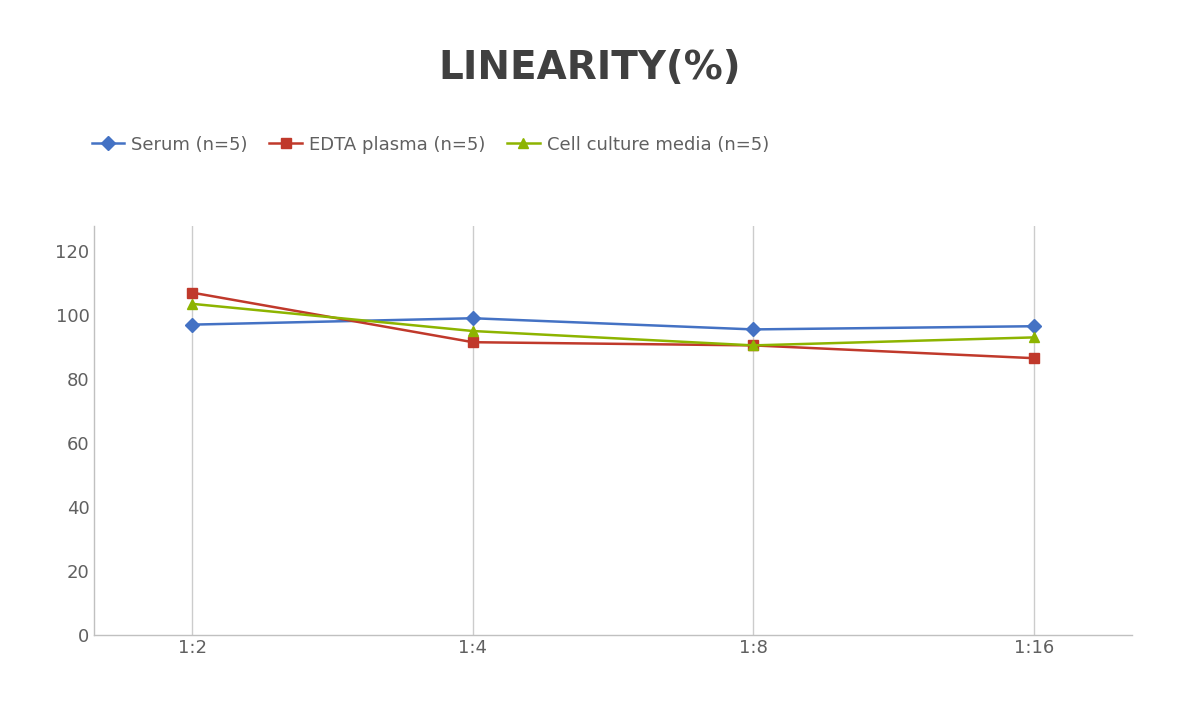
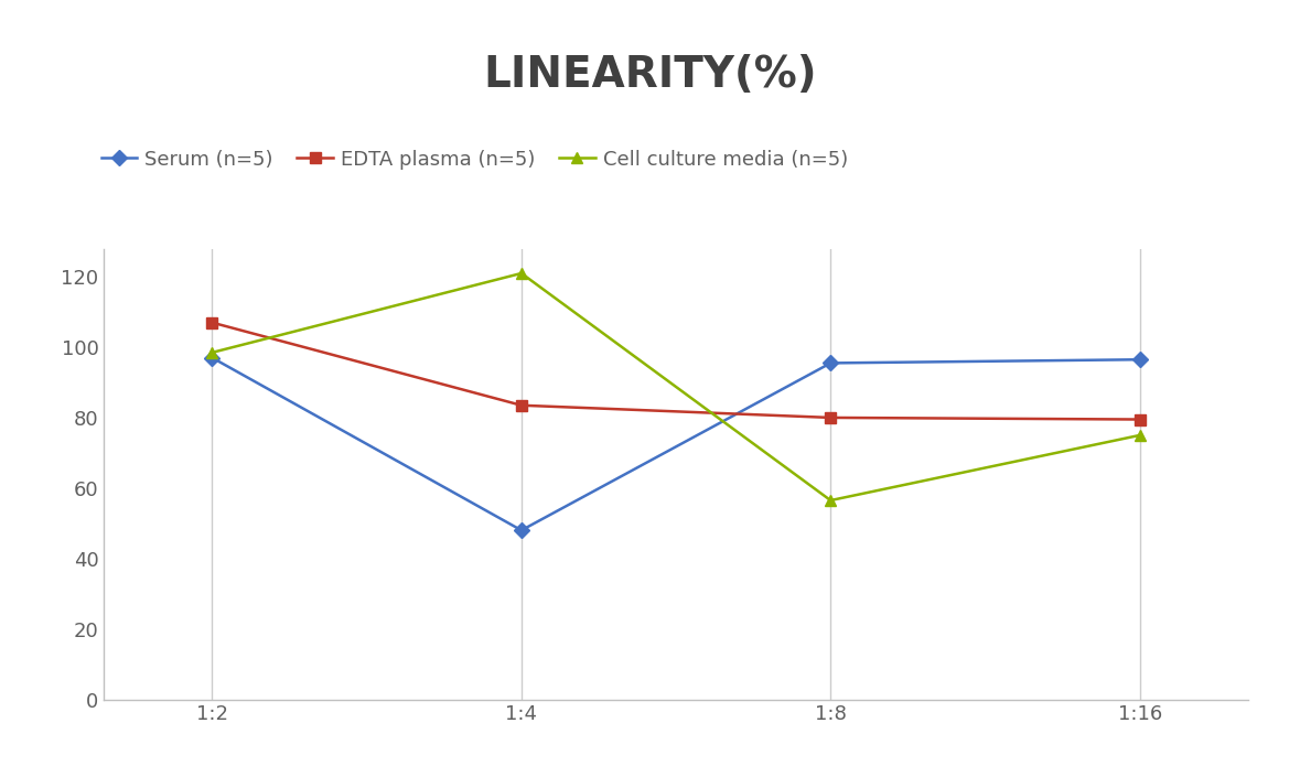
Cell culture media (n=5)/1:2: 103.5 -> 98.5
Serum (n=5)/1:4: 99.0 -> 48.0
EDTA plasma (n=5)/1:4: 91.5 -> 83.5
Cell culture media (n=5)/1:4: 95.0 -> 121.0
EDTA plasma (n=5)/1:8: 90.5 -> 80.0
Cell culture media (n=5)/1:8: 90.5 -> 56.5
EDTA plasma (n=5)/1:16: 86.5 -> 79.5
Cell culture media (n=5)/1:16: 93.0 -> 75.0
